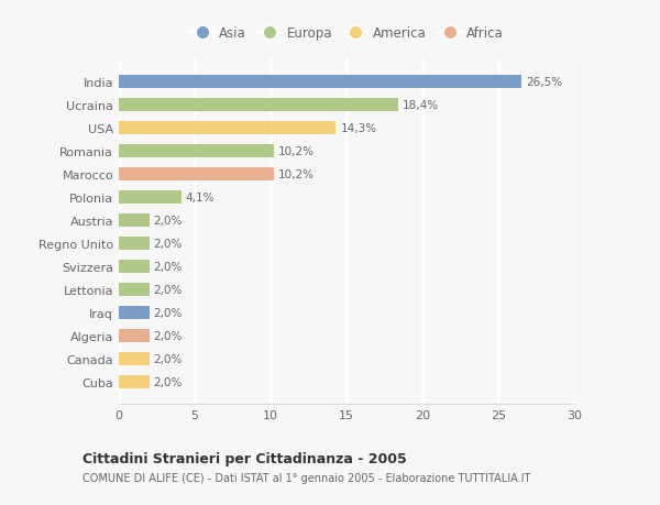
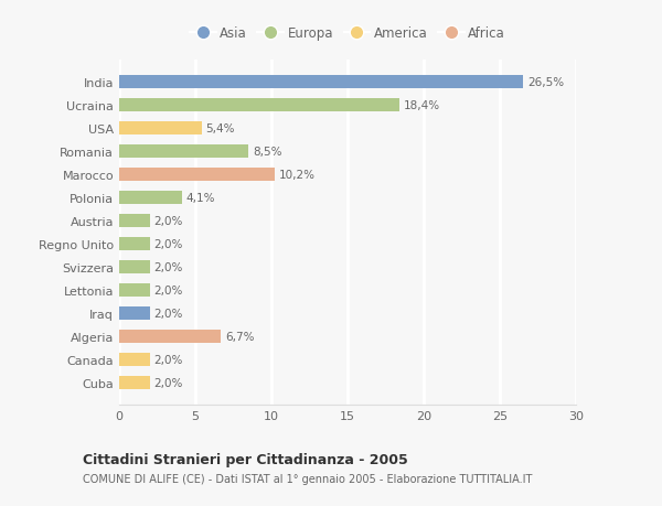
USA: 14,3% -> 5,4%
Romania: 10,2% -> 8,5%
Algeria: 2,0% -> 6,7%
